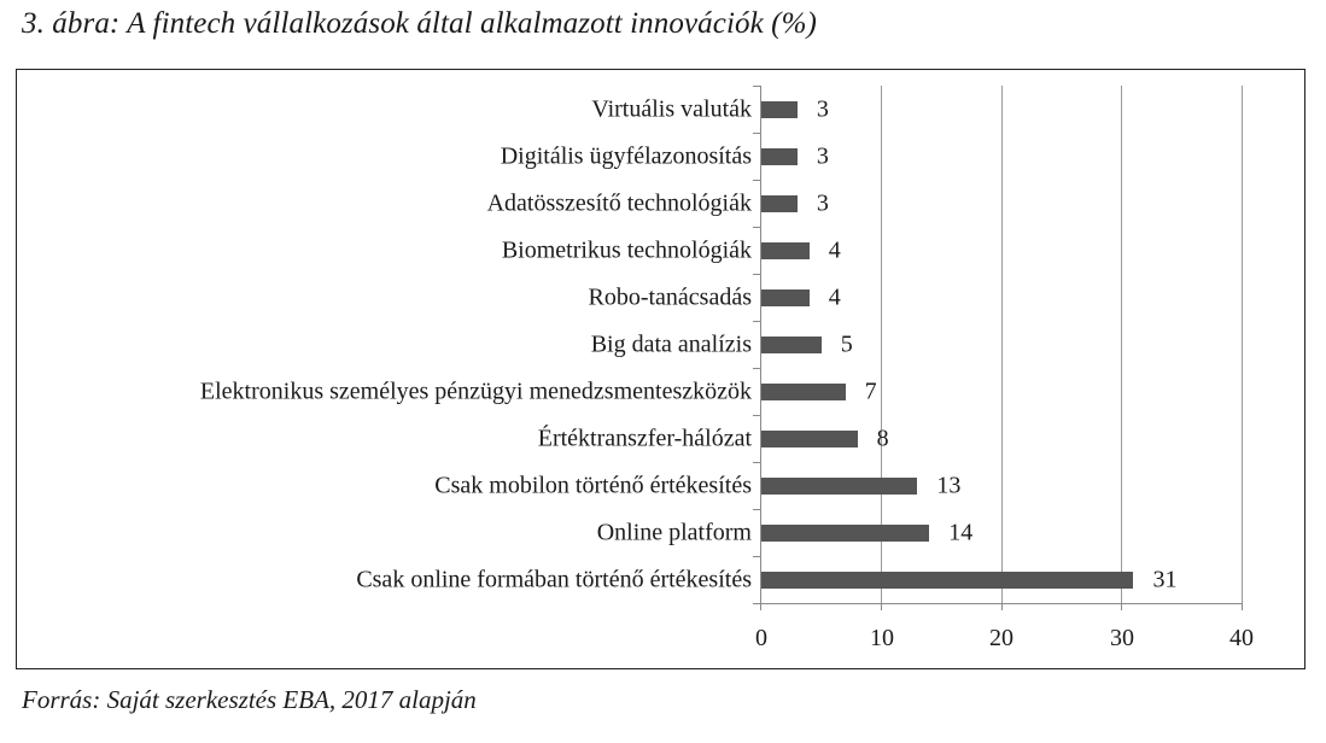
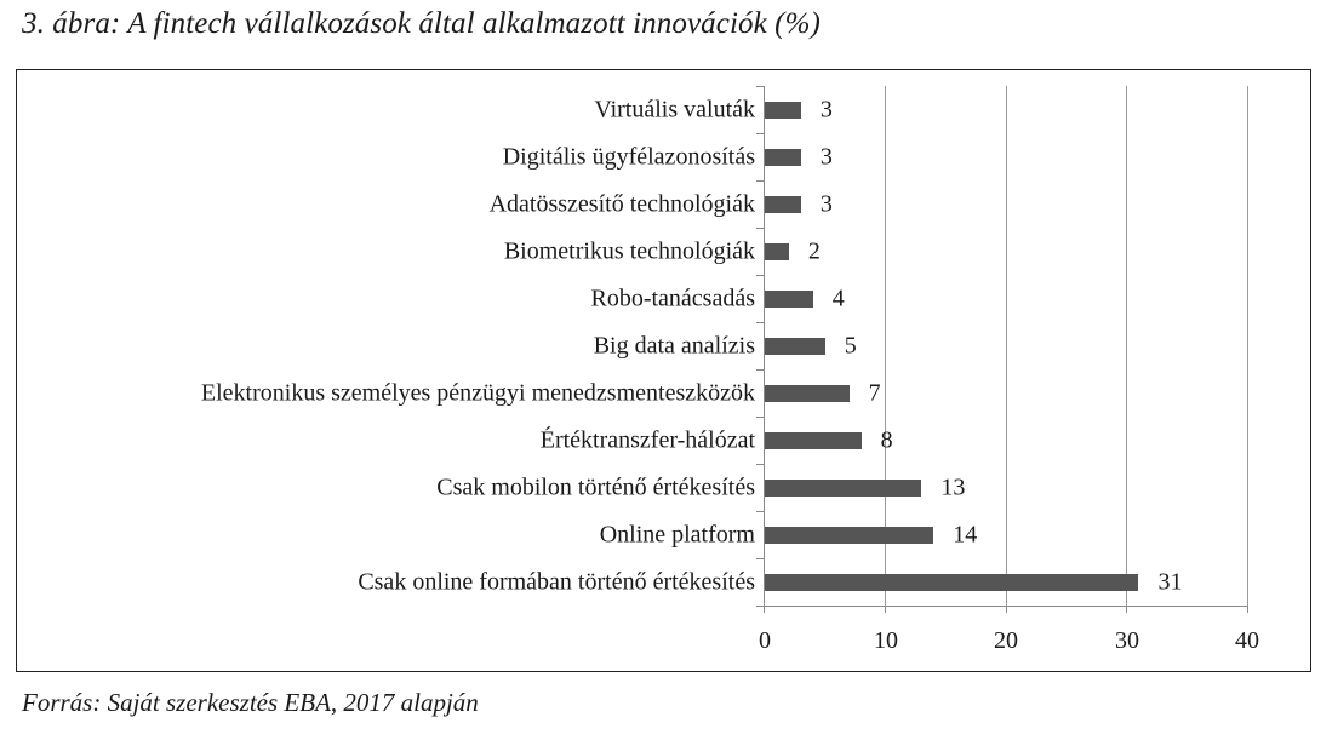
Biometrikus technológiák: 4 -> 2
